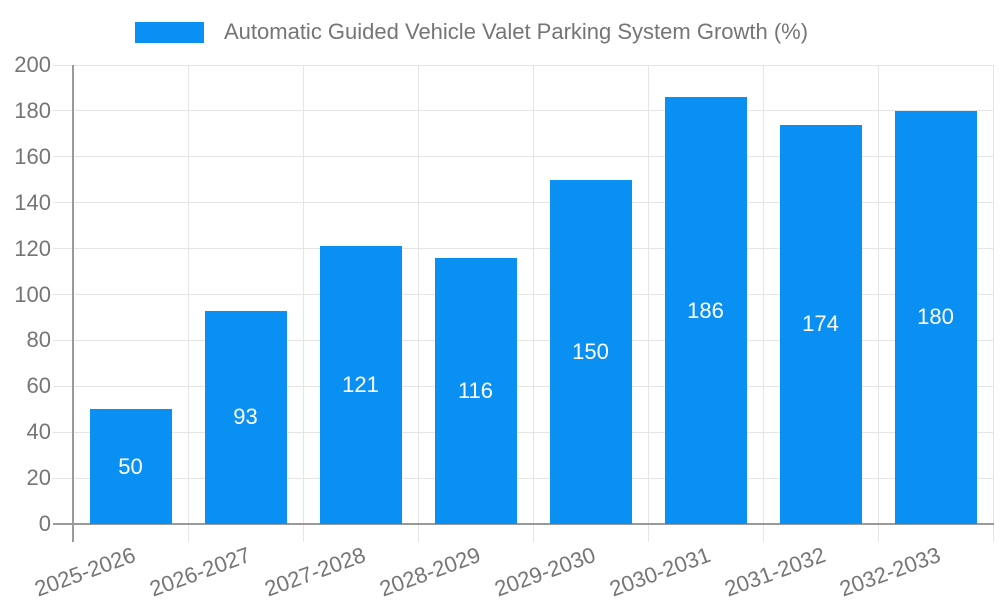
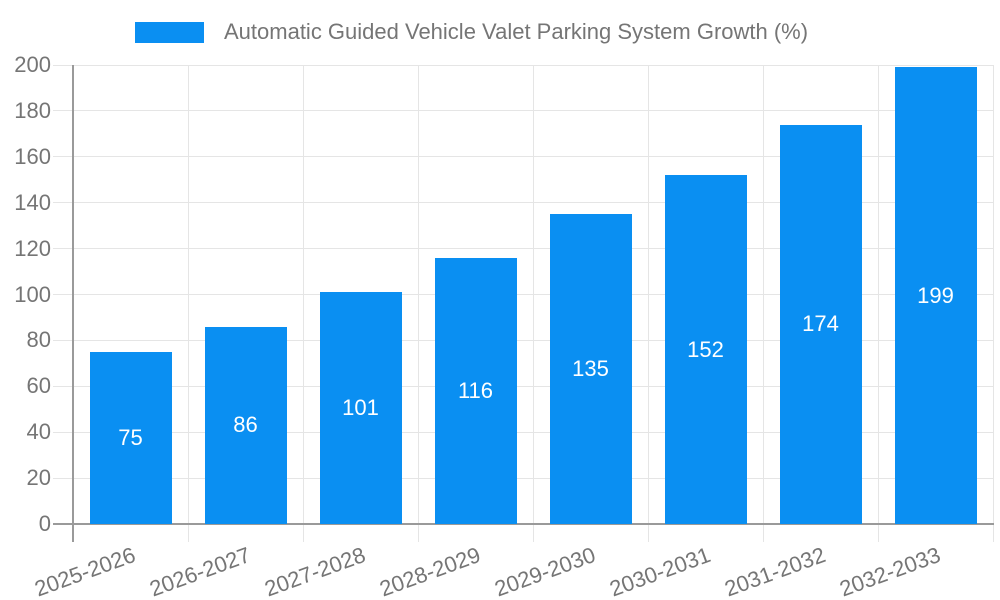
2025-2026: 50 -> 75
2026-2027: 93 -> 86
2027-2028: 121 -> 101
2029-2030: 150 -> 135
2030-2031: 186 -> 152
2032-2033: 180 -> 199
